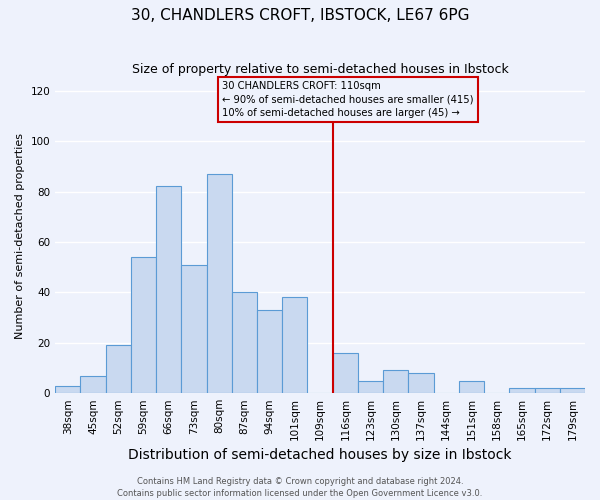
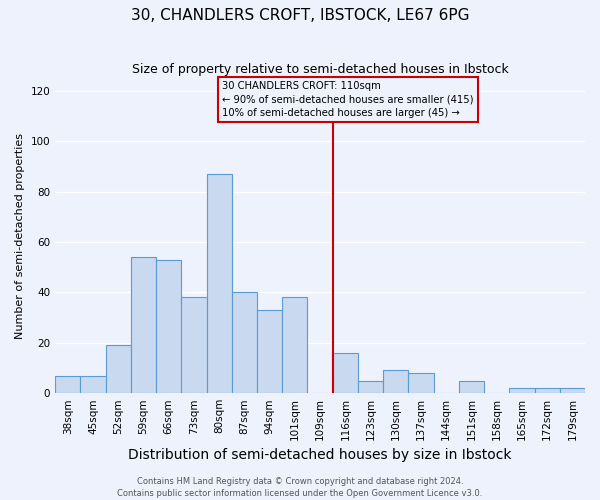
38sqm: 3 -> 7
66sqm: 82 -> 53
73sqm: 51 -> 38
